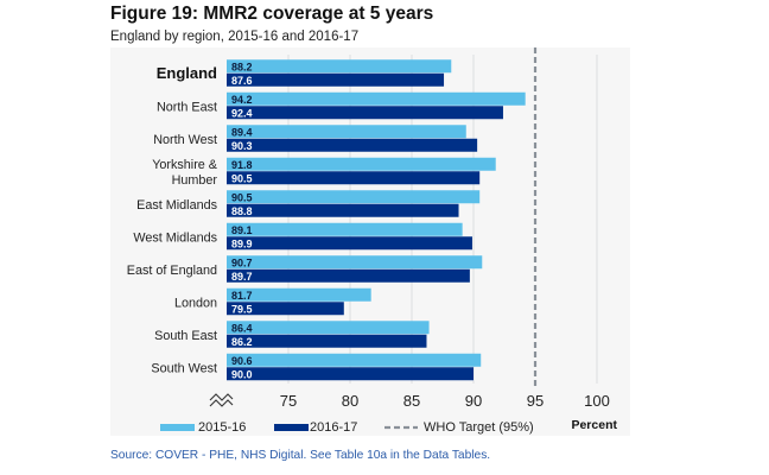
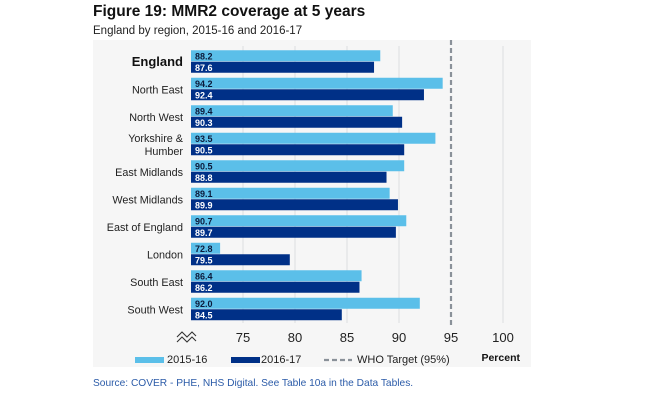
2015-16/Yorkshire & Humber: 91.8 -> 93.5
2015-16/London: 81.7 -> 72.8
2015-16/South West: 90.6 -> 92.0
2016-17/South West: 90.0 -> 84.5
